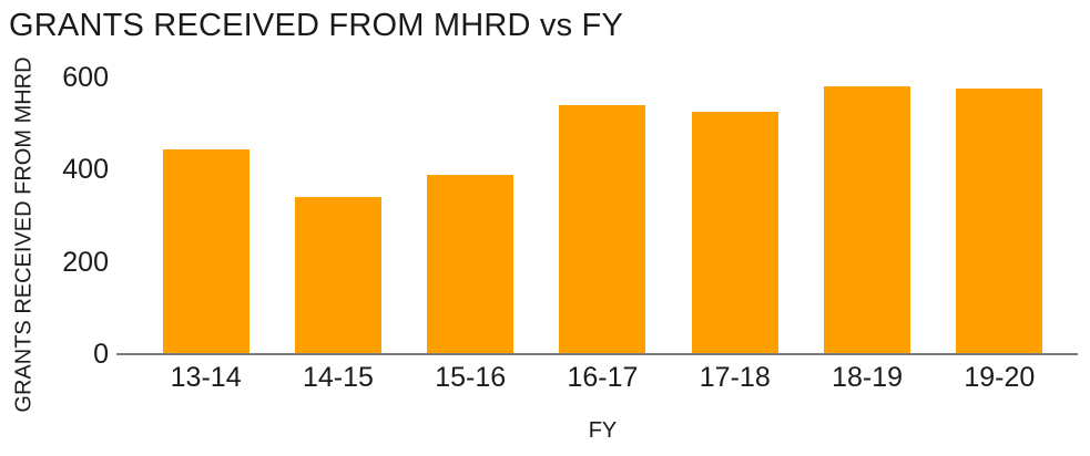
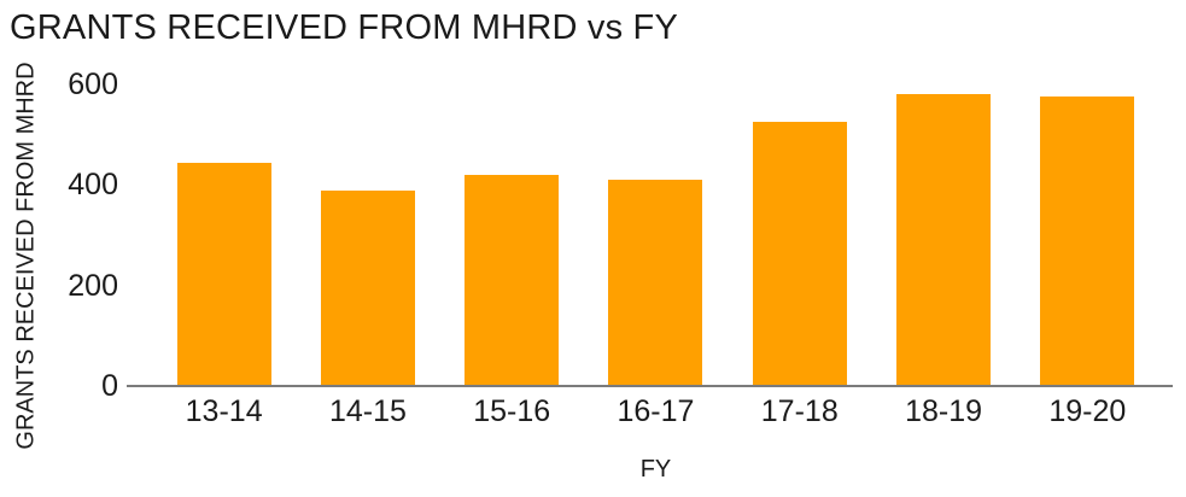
14-15: 340 -> 390
15-16: 390 -> 420
16-17: 540 -> 410
